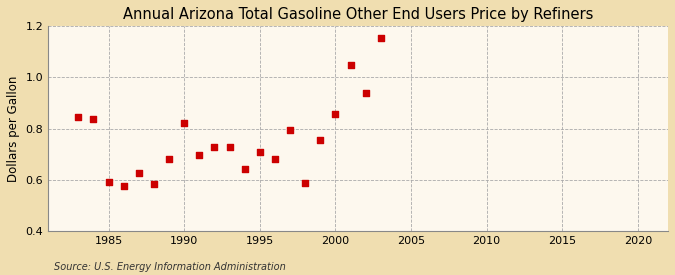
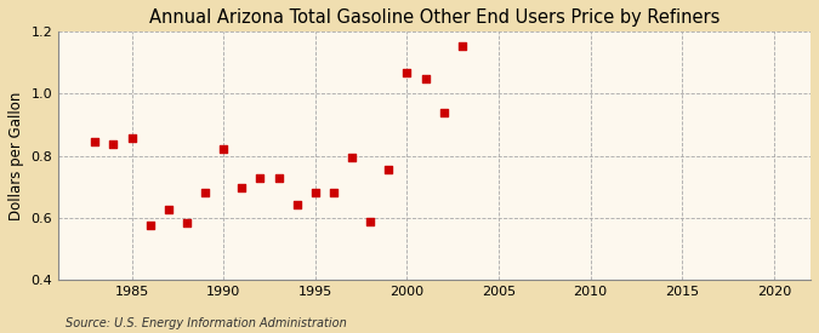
1985: 0.590 -> 0.858
1995: 0.710 -> 0.682
2000: 0.855 -> 1.068
